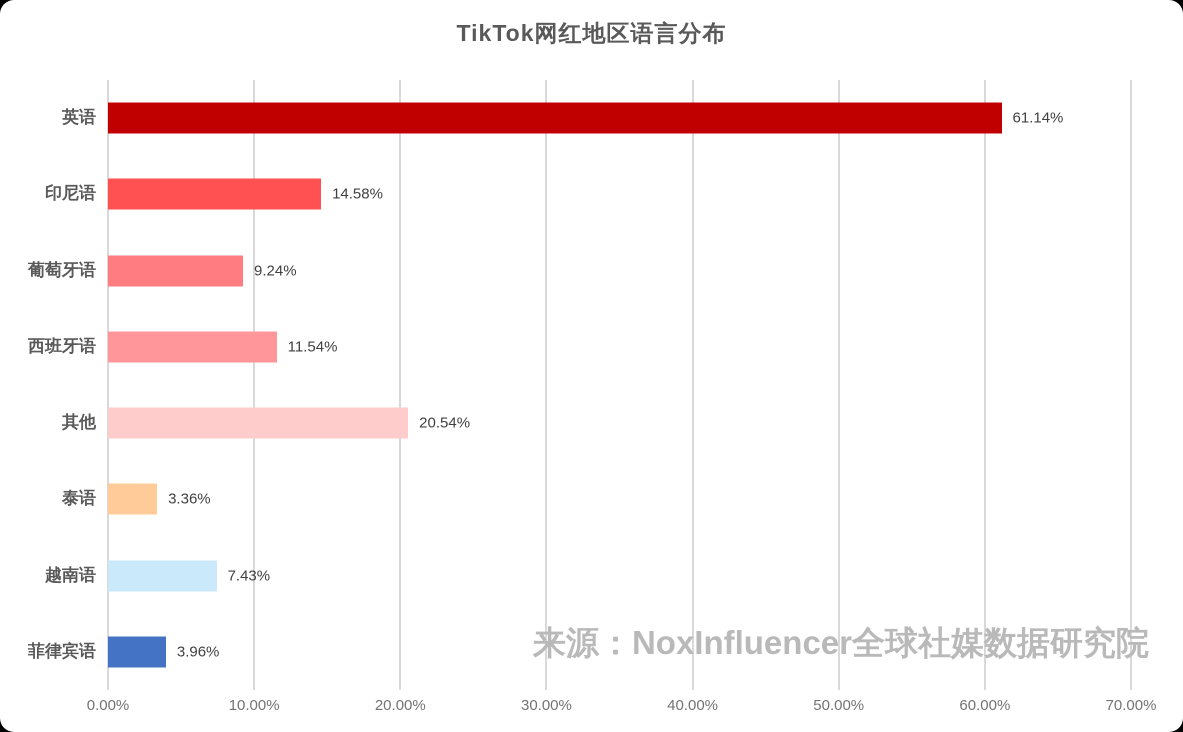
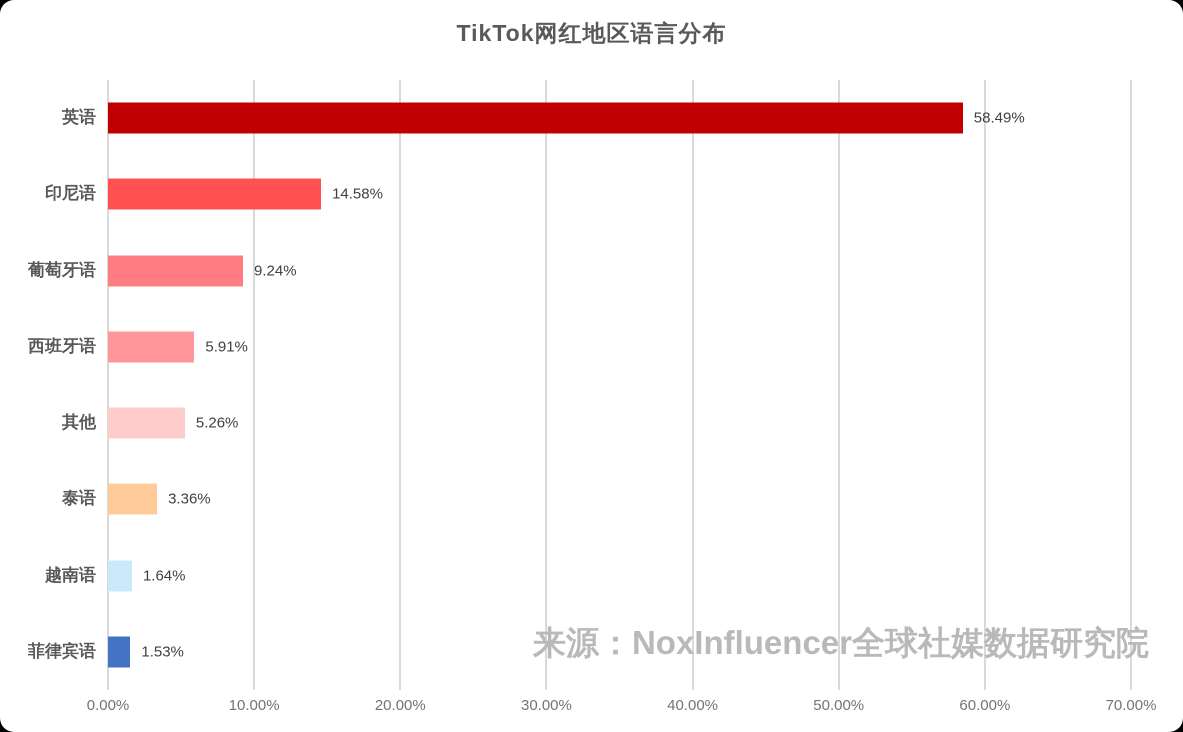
英语: 61.14% -> 58.49%
西班牙语: 11.54% -> 5.91%
其他: 20.54% -> 5.26%
越南语: 7.43% -> 1.64%
菲律宾语: 3.96% -> 1.53%
